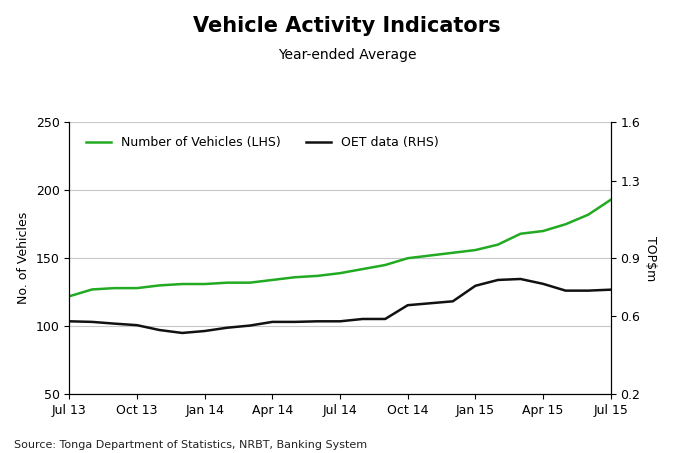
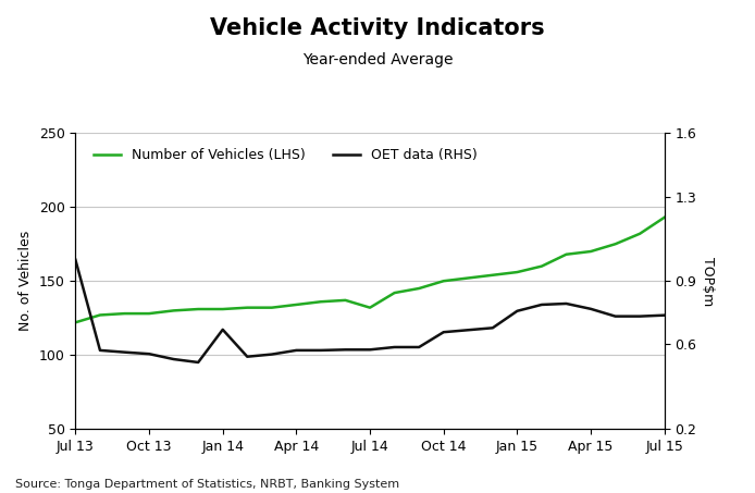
OET data (RHS)/Jul 13: 0.57 -> 1.00
OET data (RHS)/Jan 14: 0.53 -> 0.67
Number of Vehicles (LHS)/Jul 14: 139 -> 132
